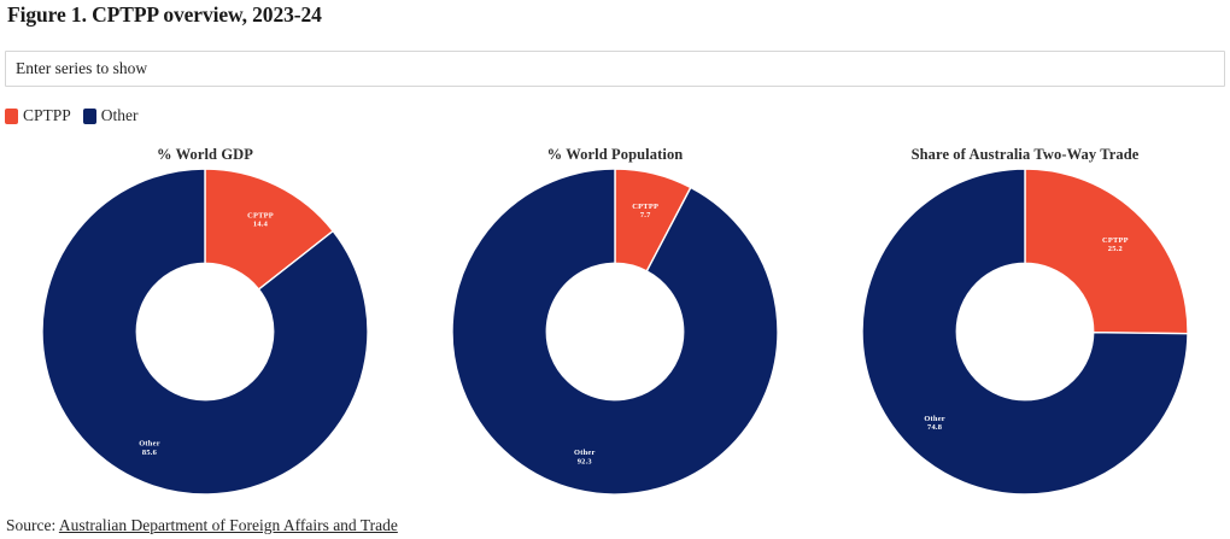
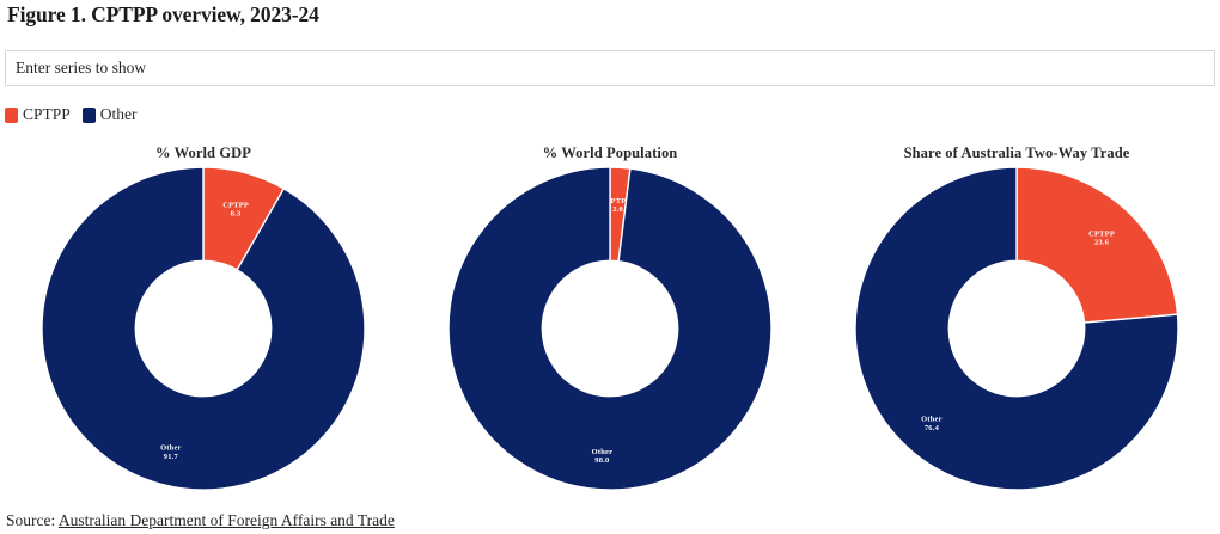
% World GDP/CPTPP: 14.4 -> 8.3
% World GDP/Other: 85.6 -> 91.7
% World Population/CPTPP: 7.7 -> 2.0
% World Population/Other: 92.3 -> 98.0
Share of Australia Two-Way Trade/CPTPP: 25.2 -> 23.6
Share of Australia Two-Way Trade/Other: 74.8 -> 76.4
